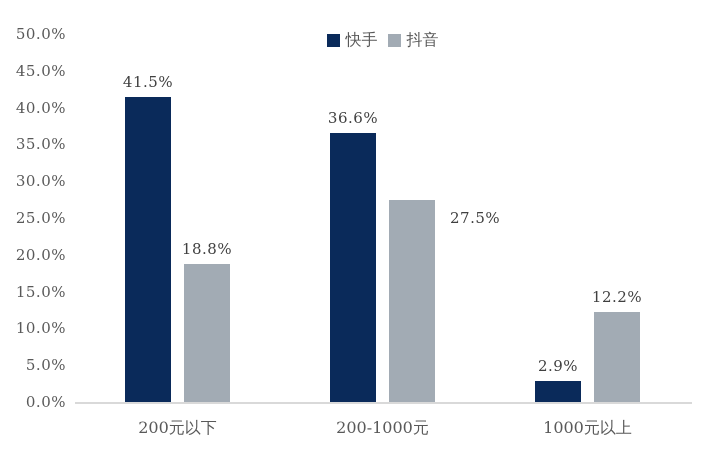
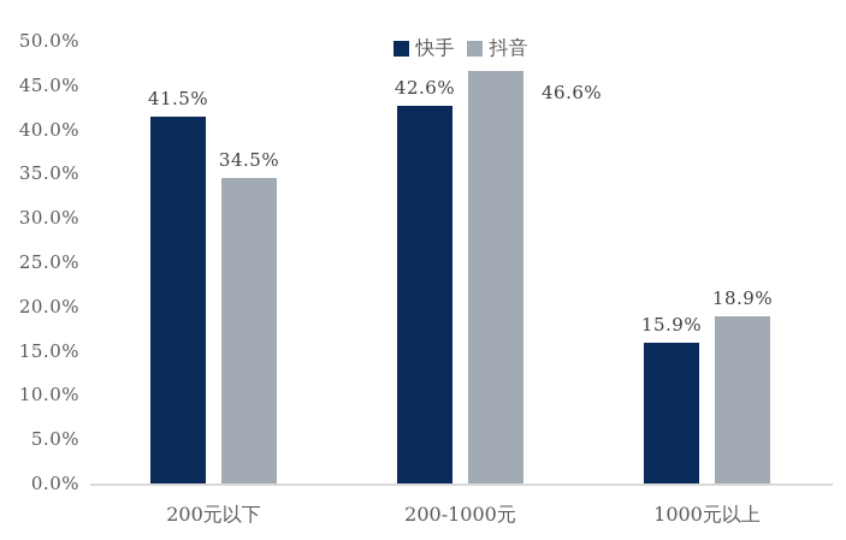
抖音/200元以下: 18.8% -> 34.5%
快手/200-1000元: 36.6% -> 42.6%
抖音/200-1000元: 27.5% -> 46.6%
快手/1000元以上: 2.9% -> 15.9%
抖音/1000元以上: 12.2% -> 18.9%
